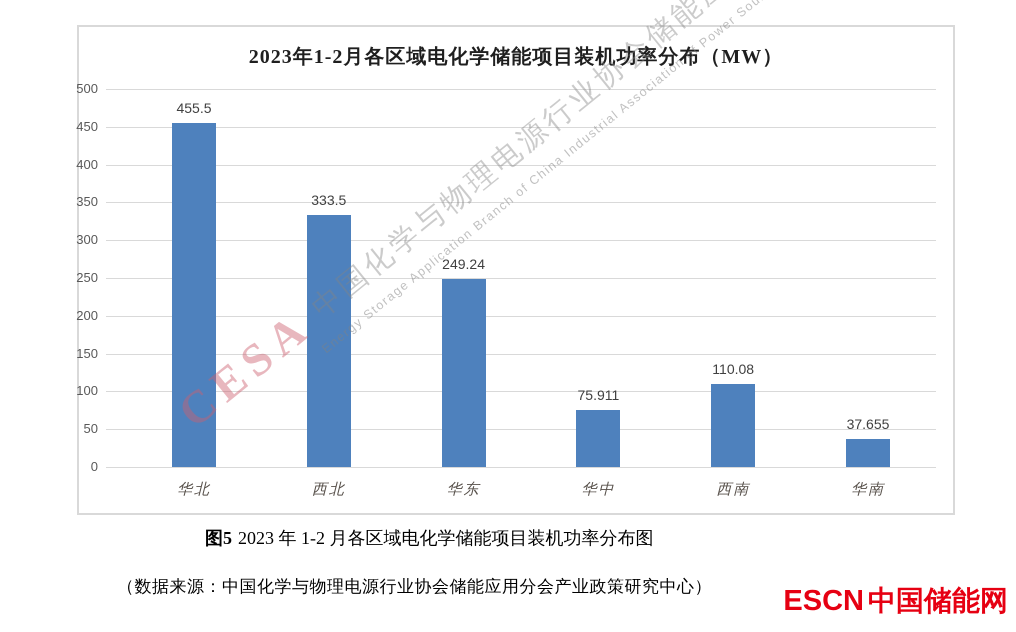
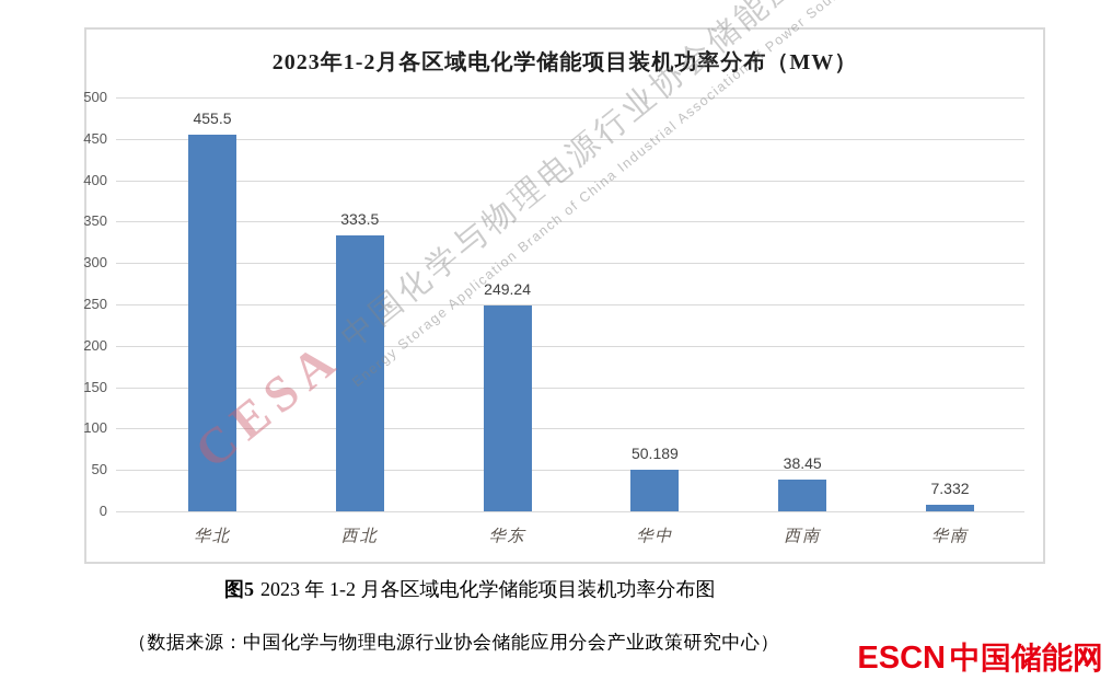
华中: 75.911 -> 50.189
西南: 110.08 -> 38.45
华南: 37.655 -> 7.332
